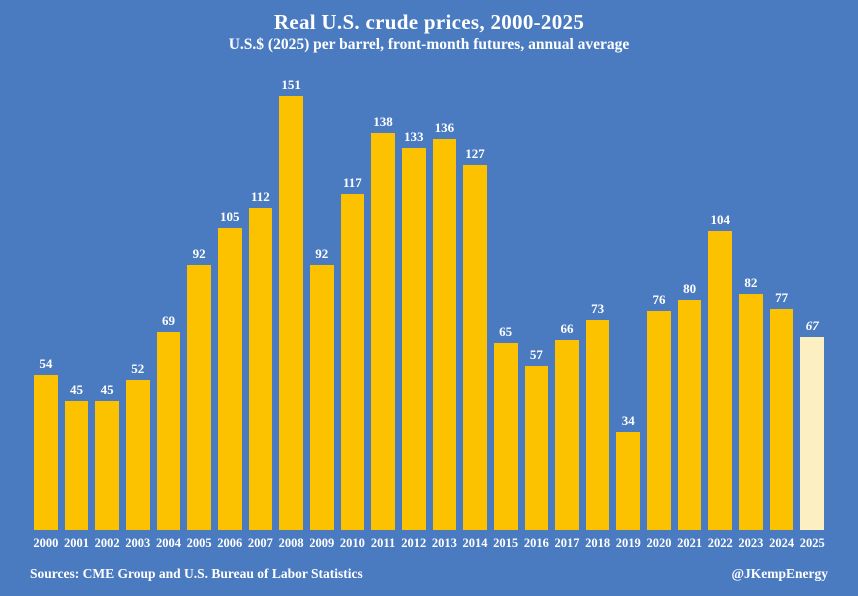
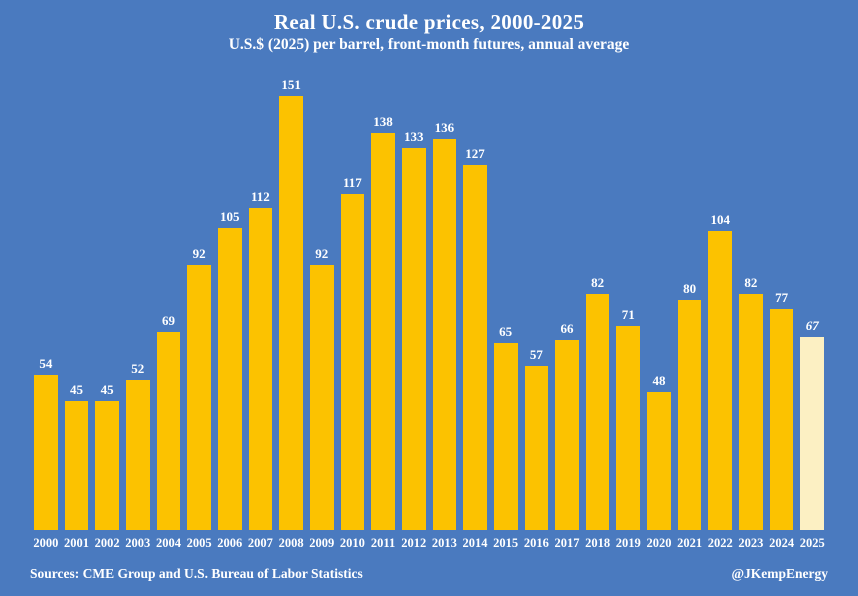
2018: 73 -> 82
2019: 34 -> 71
2020: 76 -> 48
